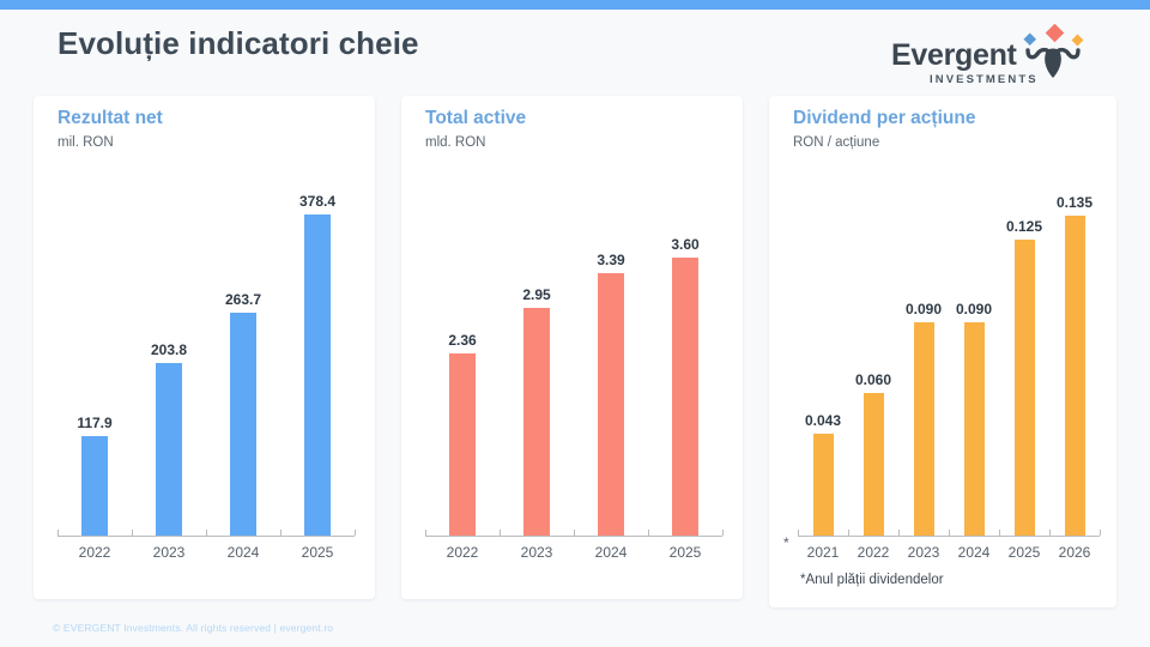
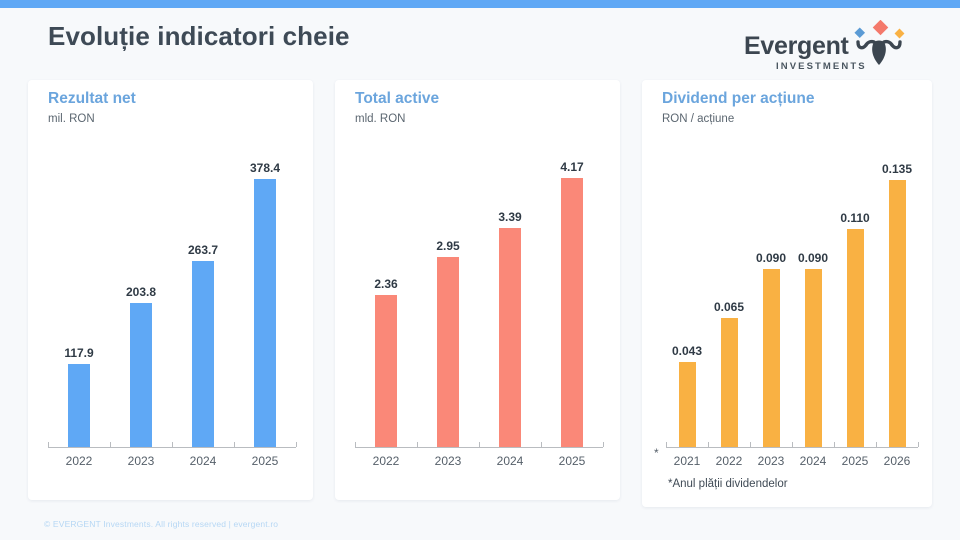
Total active/2025: 3.60 -> 4.17
Dividend per acțiune/2022: 0.060 -> 0.065
Dividend per acțiune/2025: 0.125 -> 0.110
